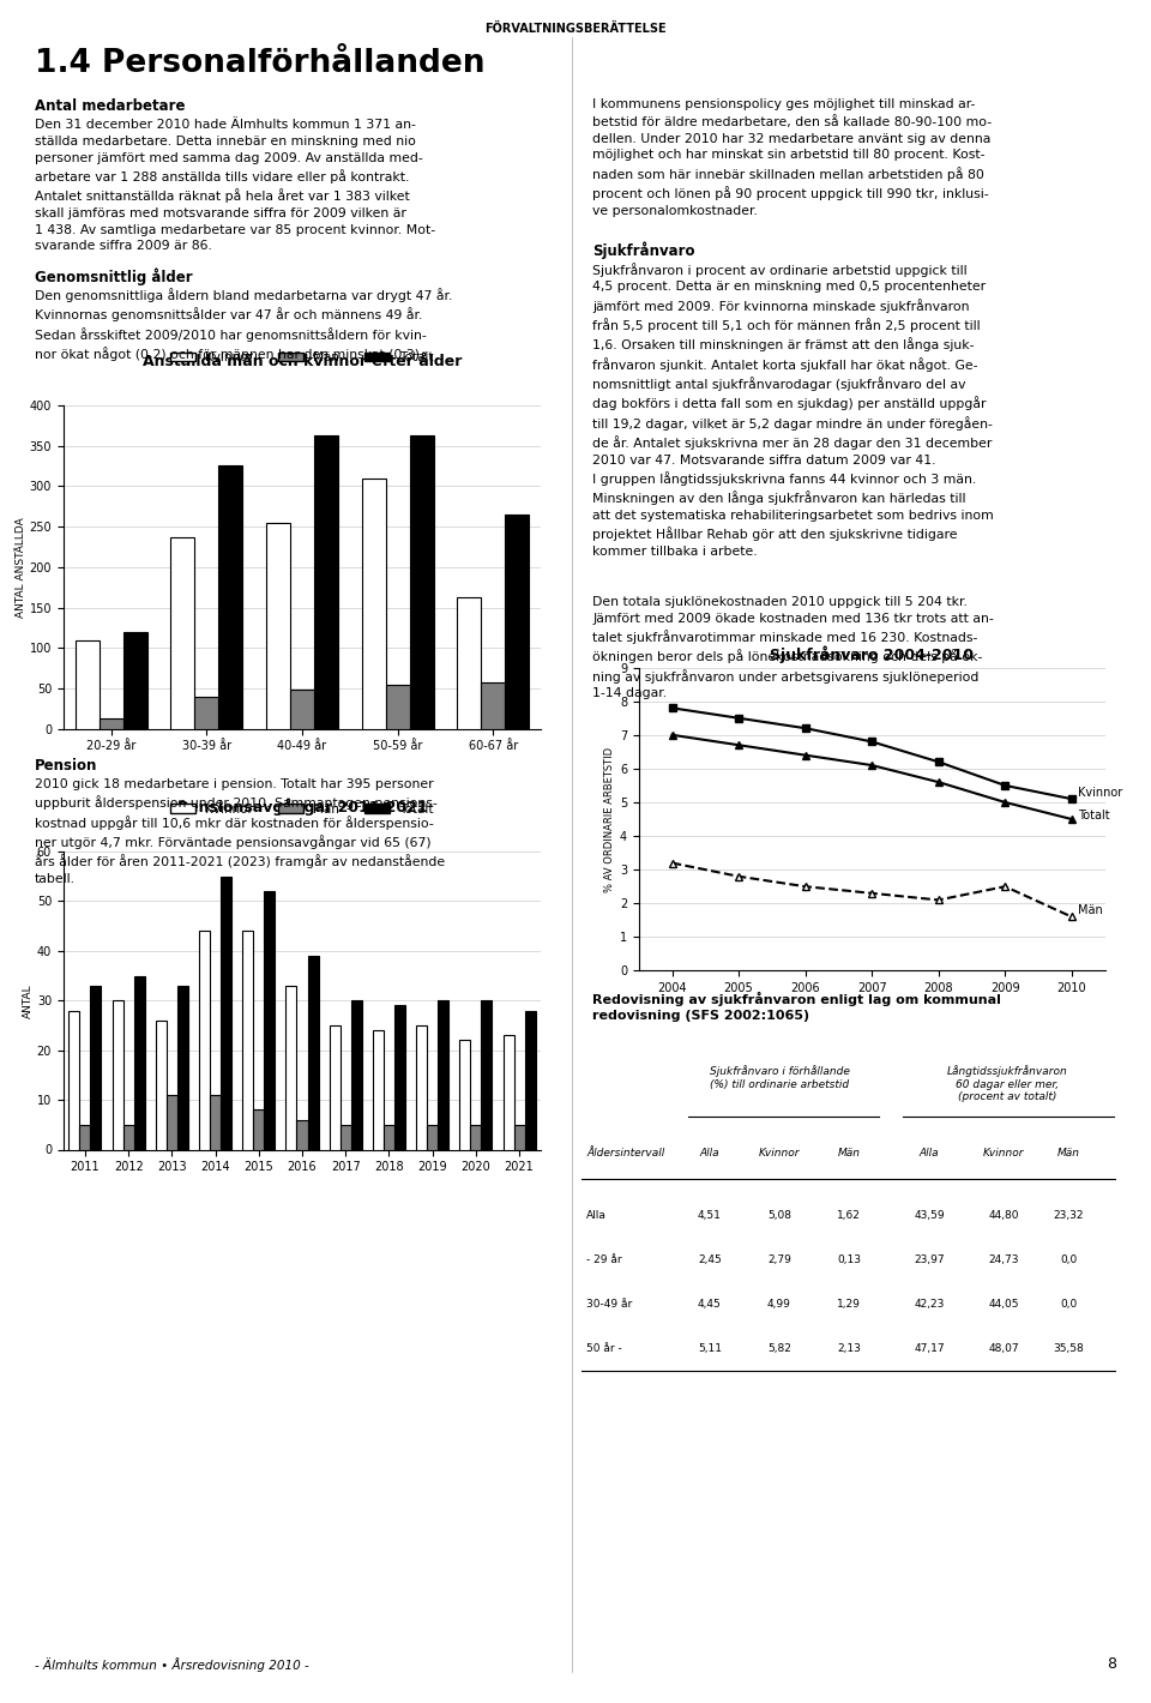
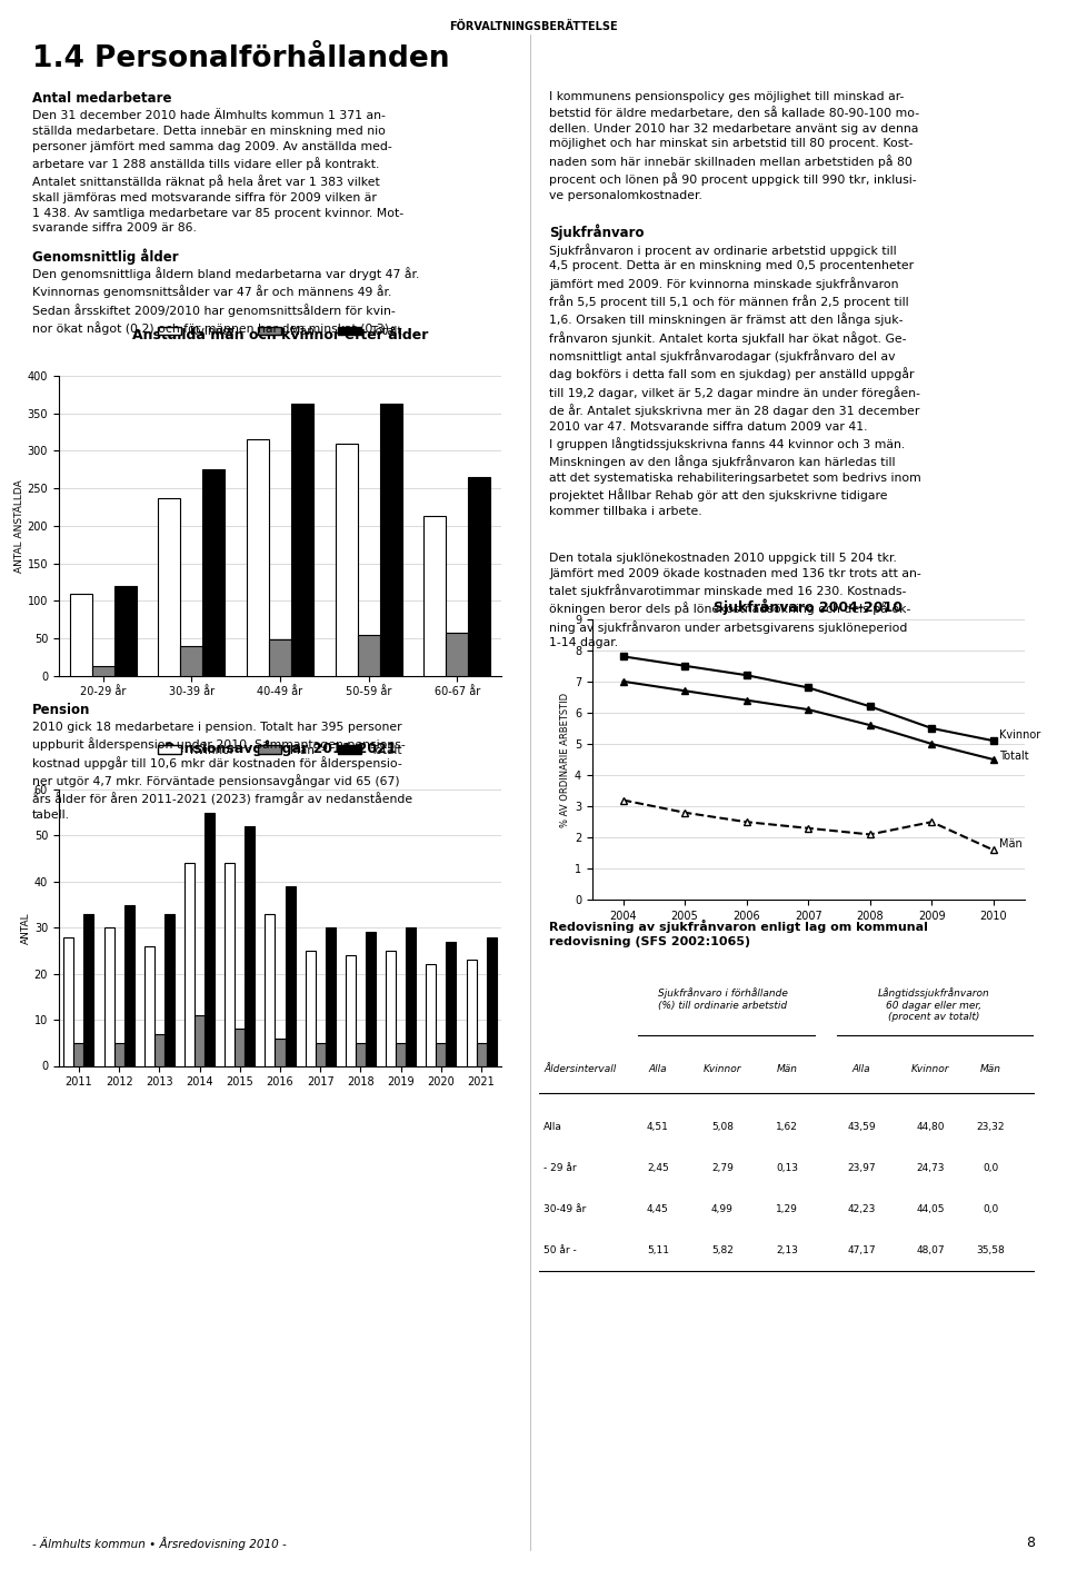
Totalt/30-39 år: 326 -> 275
Kvinnor/40-49 år: 254 -> 316
Kvinnor/60-67 år: 162 -> 213
Män/2013: 11 -> 7
Totalt/2020: 30 -> 27
